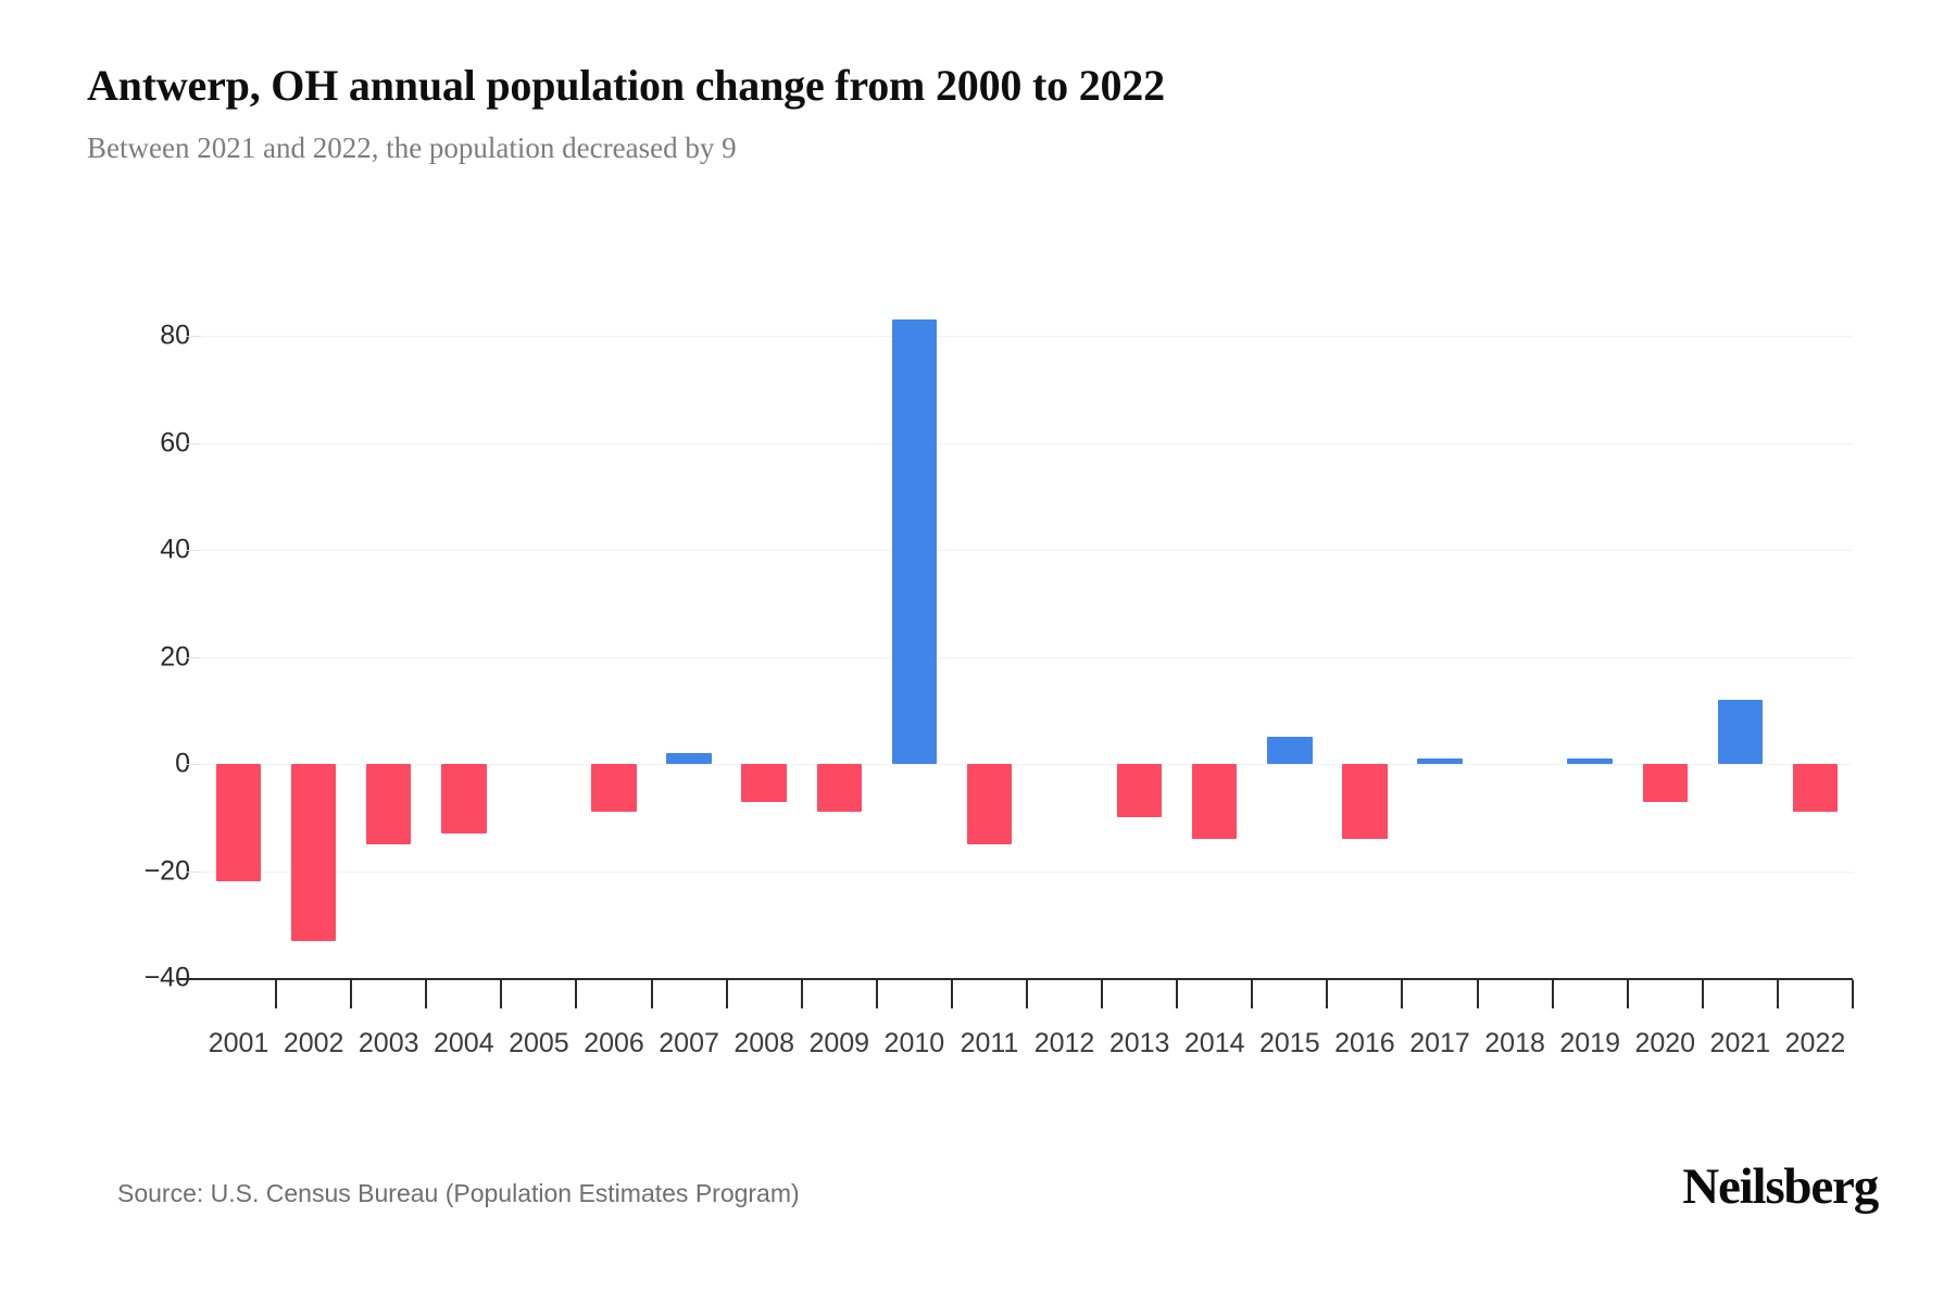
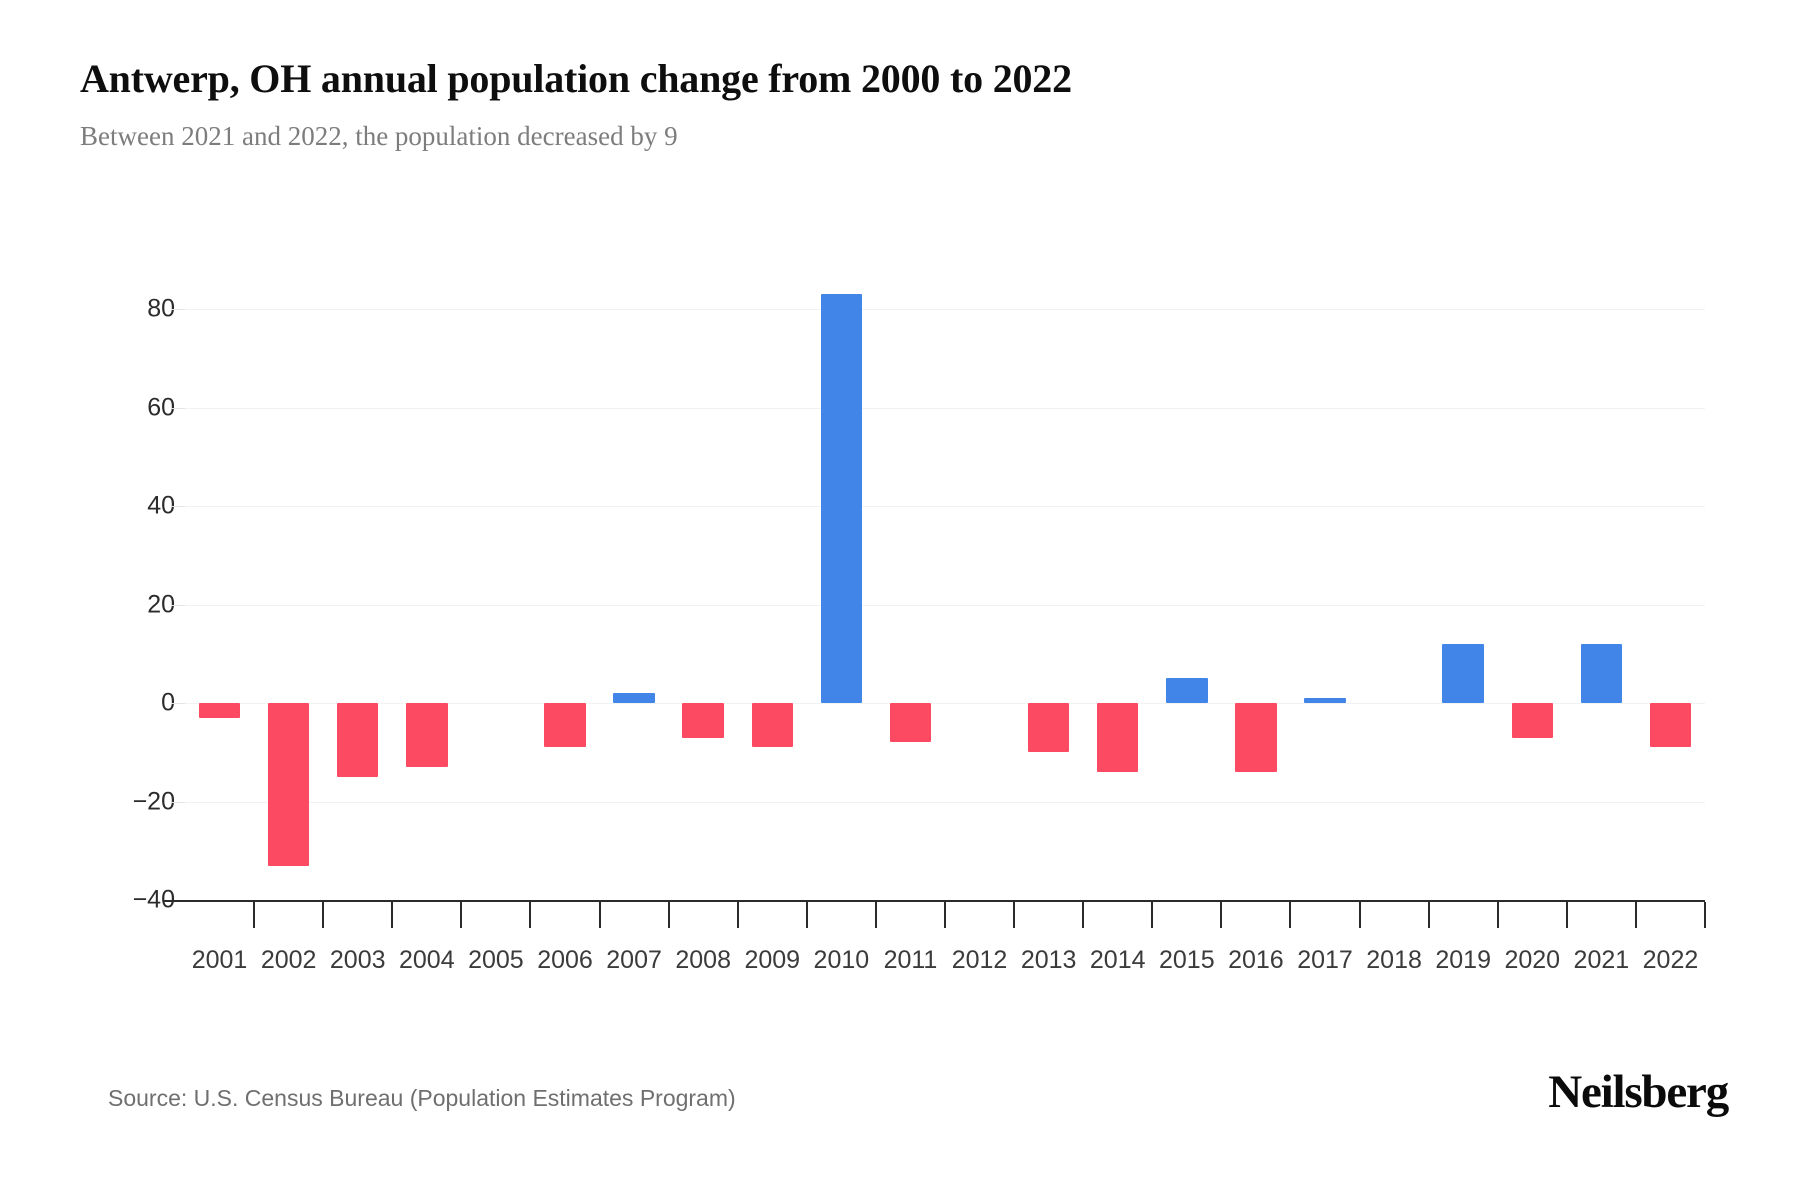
2001: -22 -> -3
2011: -15 -> -8
2019: 1 -> 12
